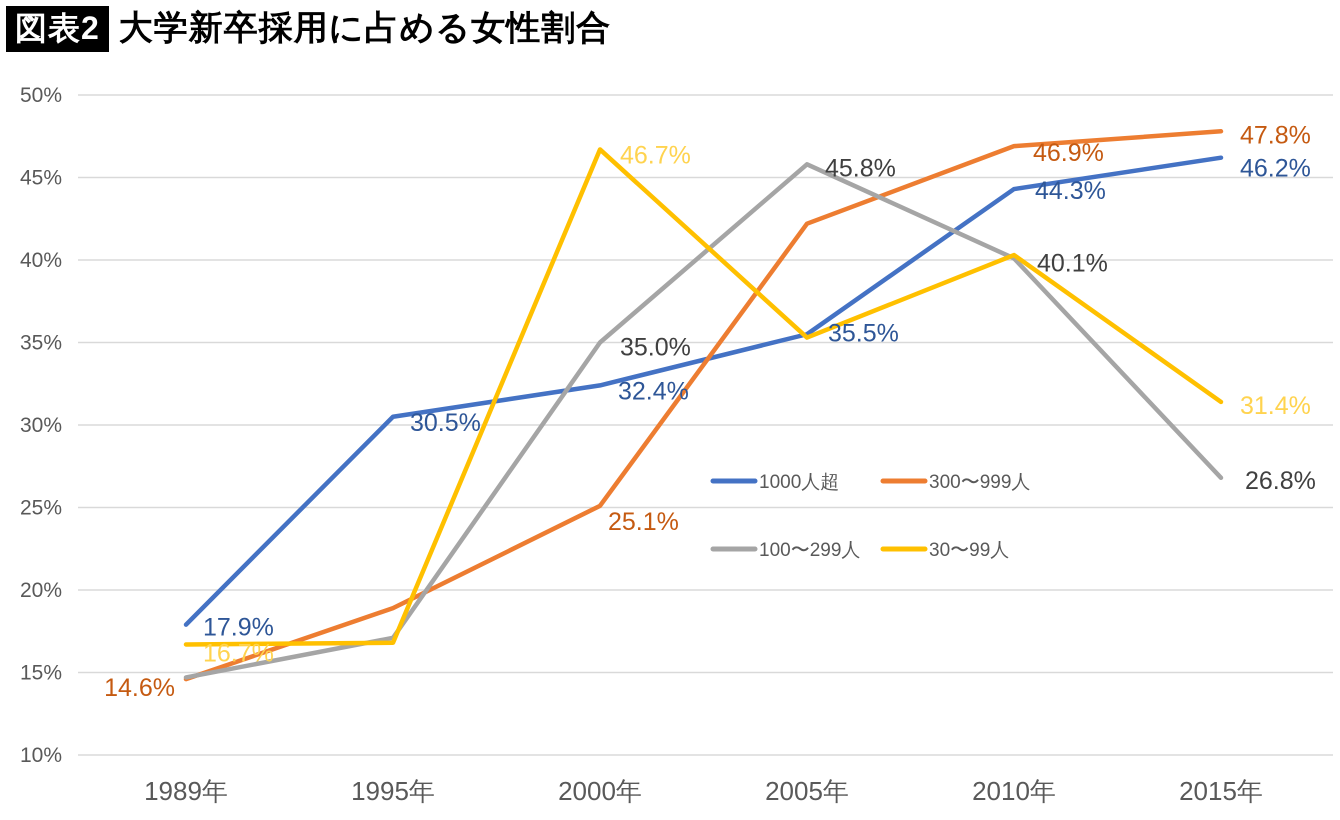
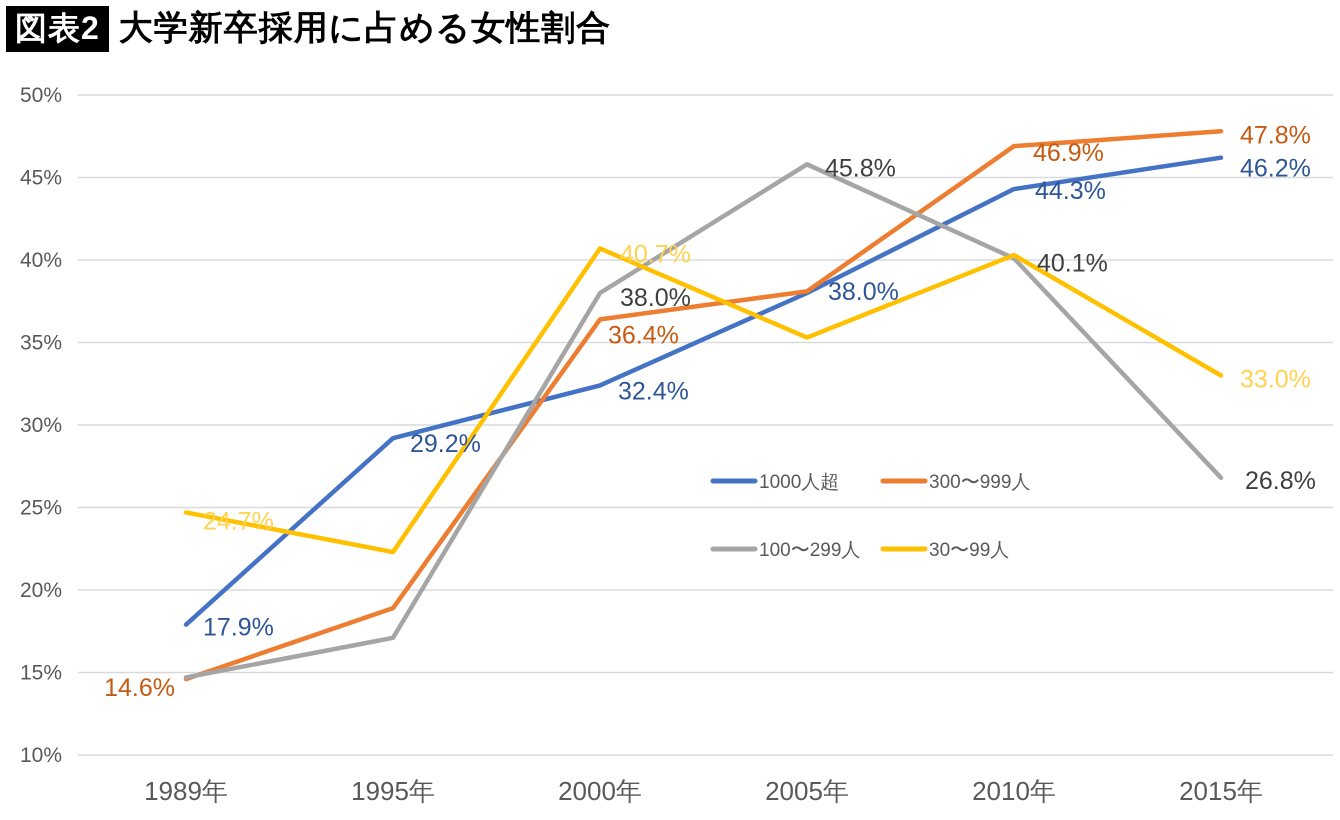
30〜99人/1989年: 16.7% -> 24.7%
1000人超/1995年: 30.5% -> 29.2%
30〜99人/1995年: 16.8% -> 22.3%
300〜999人/2000年: 25.1% -> 36.4%
100〜299人/2000年: 35.0% -> 38.0%
30〜99人/2000年: 46.7% -> 40.7%
1000人超/2005年: 35.5% -> 38.0%
300〜999人/2005年: 42.2% -> 38.1%
30〜99人/2015年: 31.4% -> 33.0%
